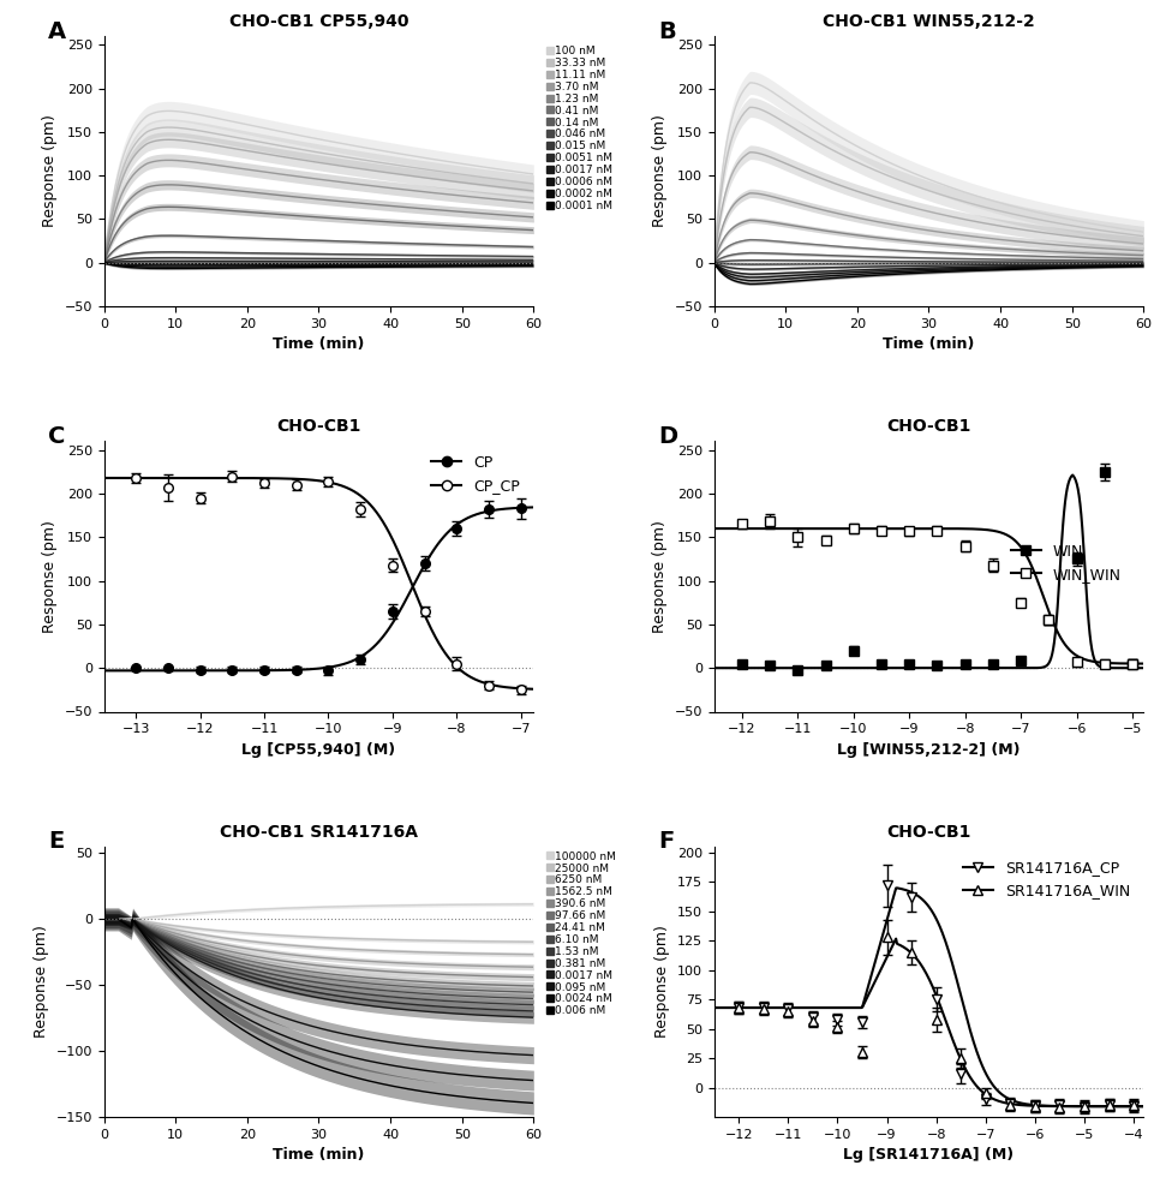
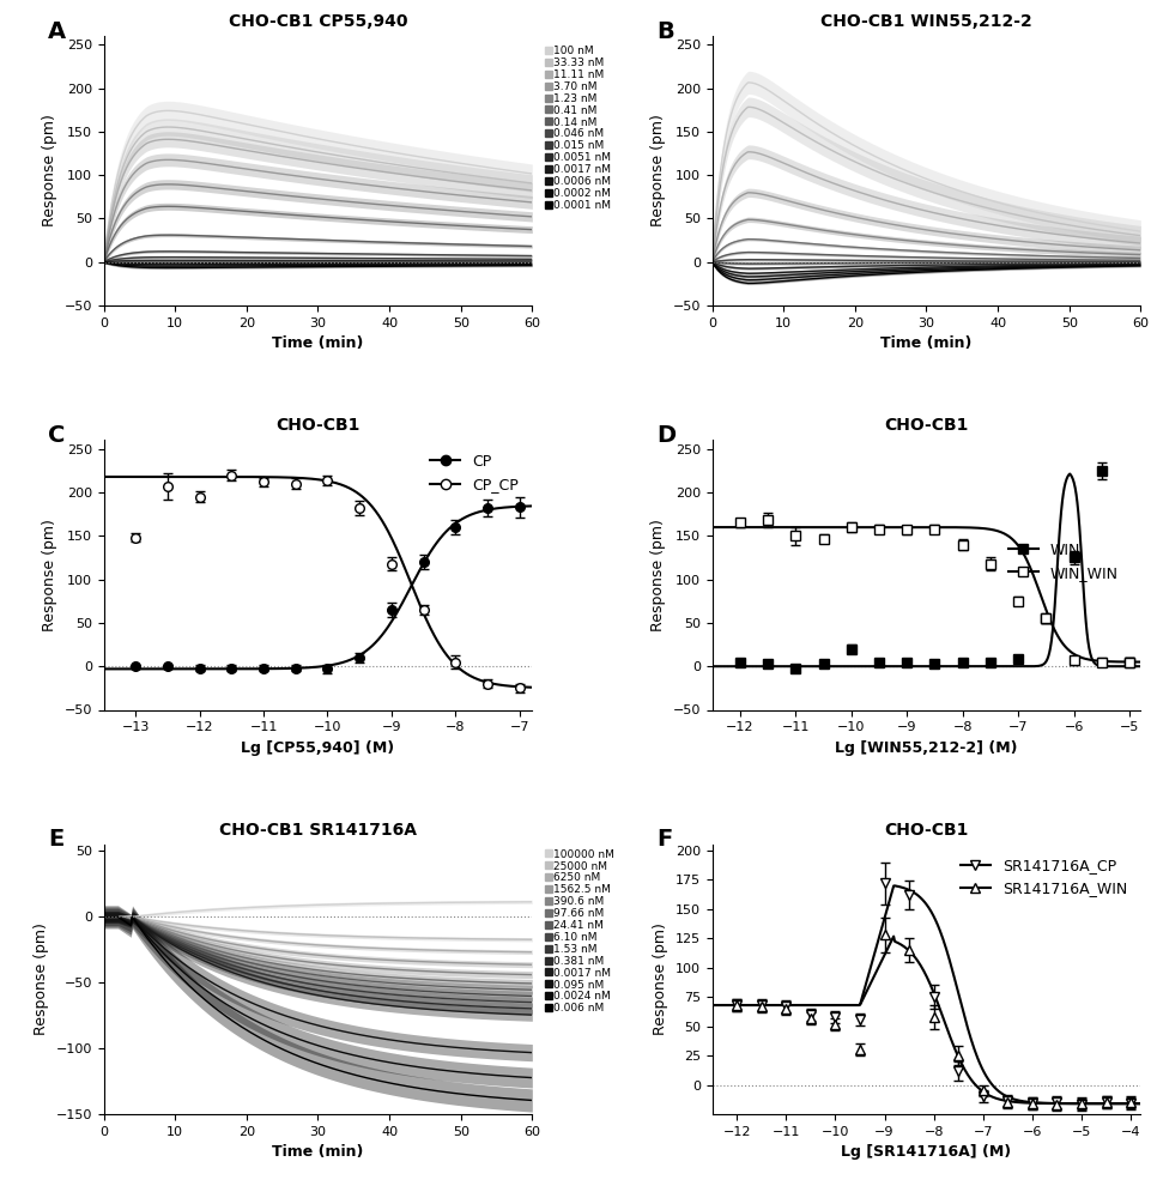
CP_CP/−13: 218 -> 148
